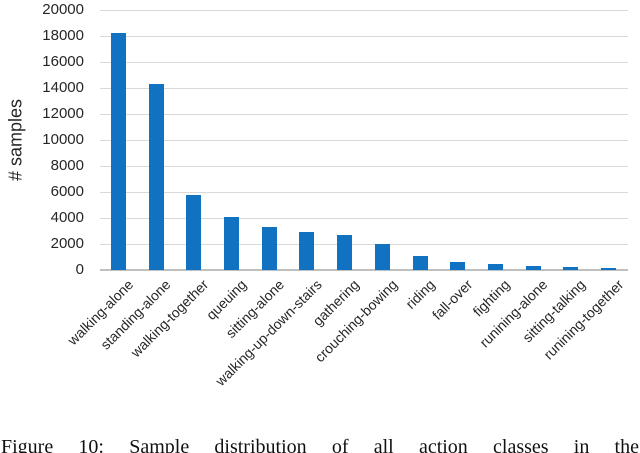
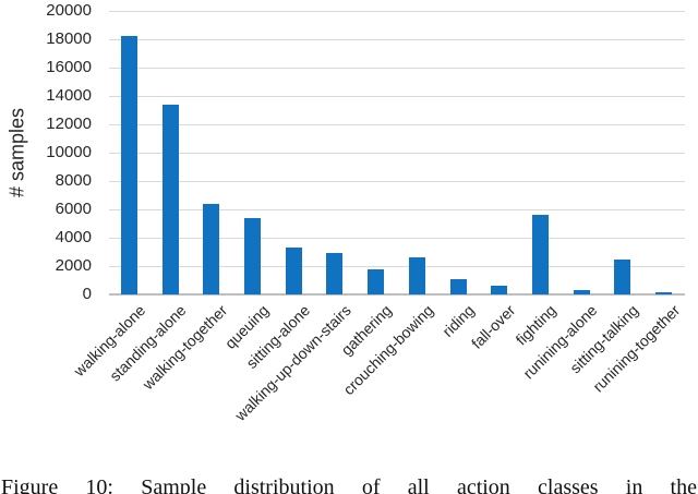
standing-alone: 14300 -> 13400
walking-together: 5800 -> 6400
queuing: 4100 -> 5400
gathering: 2700 -> 1800
crouching-bowing: 2000 -> 2600
fighting: 400 -> 5600
sitting-talking: 200 -> 2500
